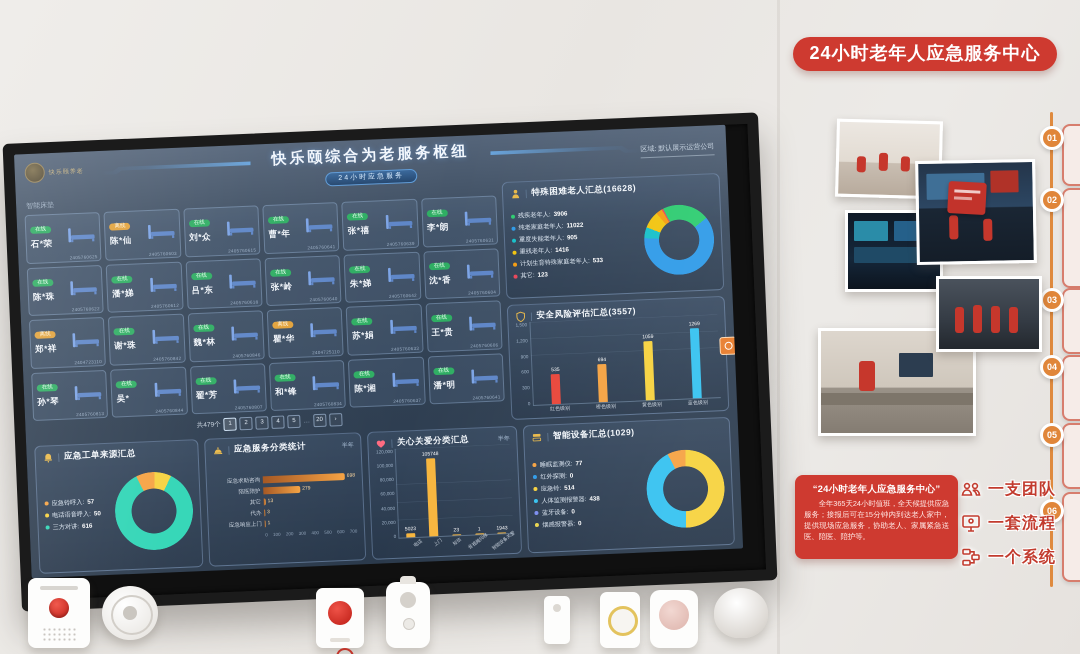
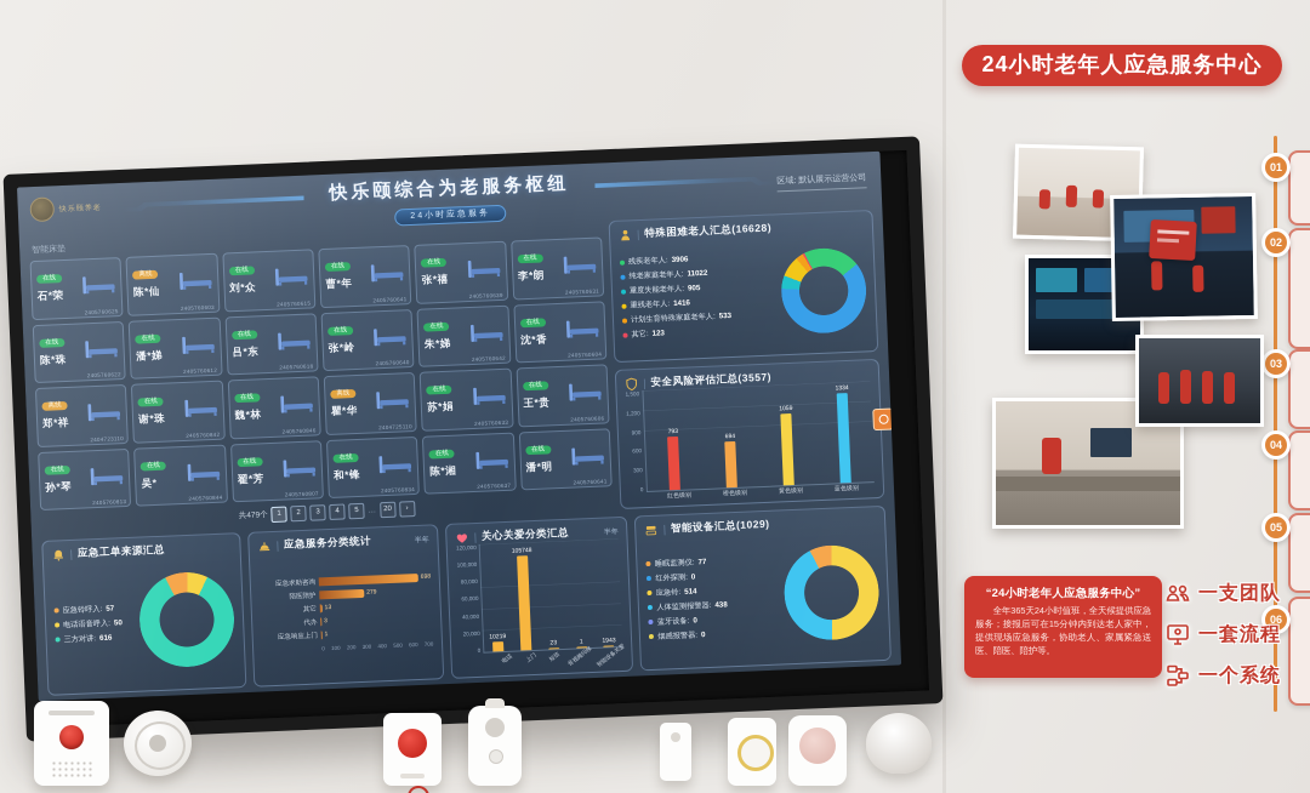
安全风险评估汇总(3557)/红色级别: 535 -> 793
安全风险评估汇总(3557)/蓝色级别: 1269 -> 1334
关心关爱分类汇总/电话: 5023 -> 10219
